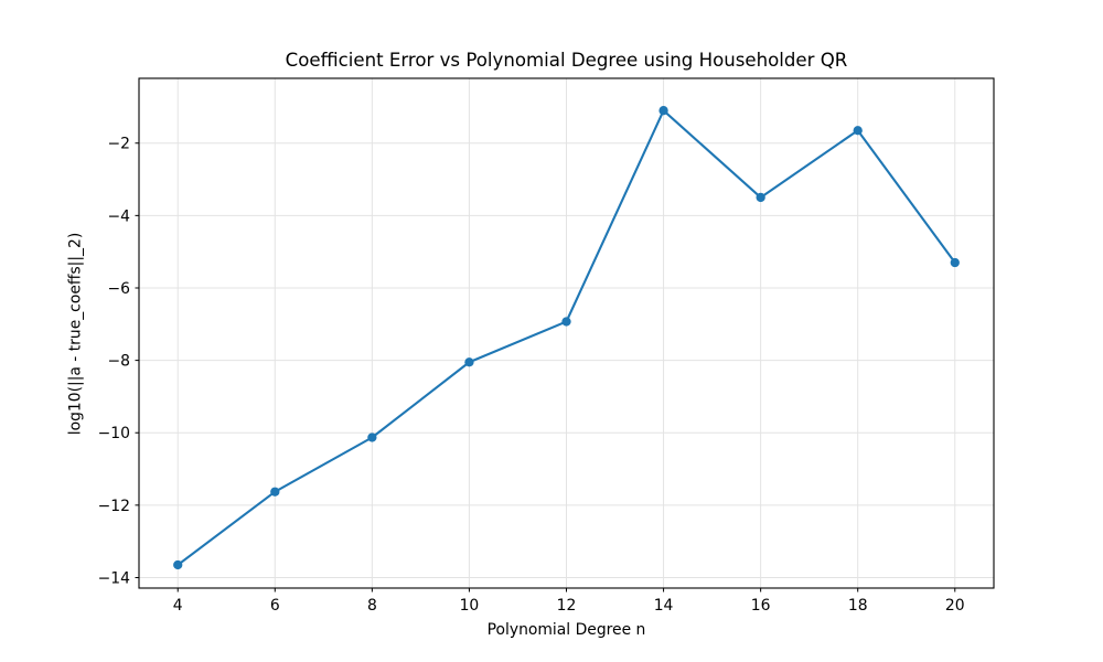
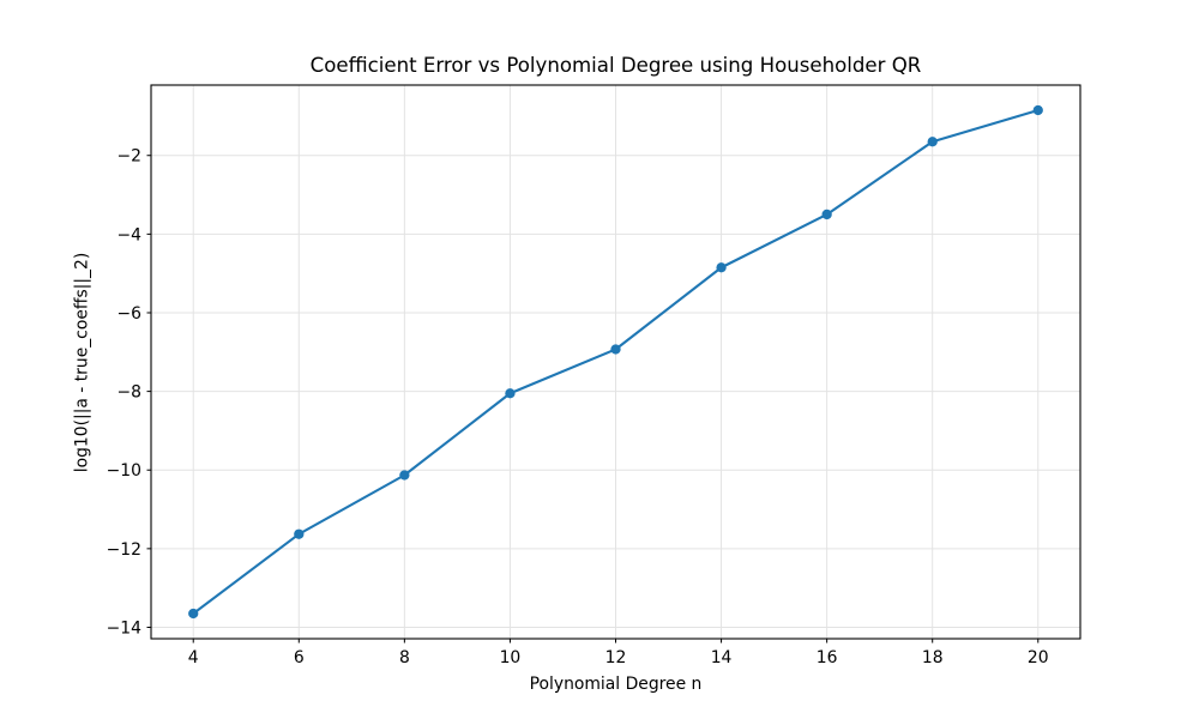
14: -1.1 -> -4.8
20: -5.3 -> -0.8
